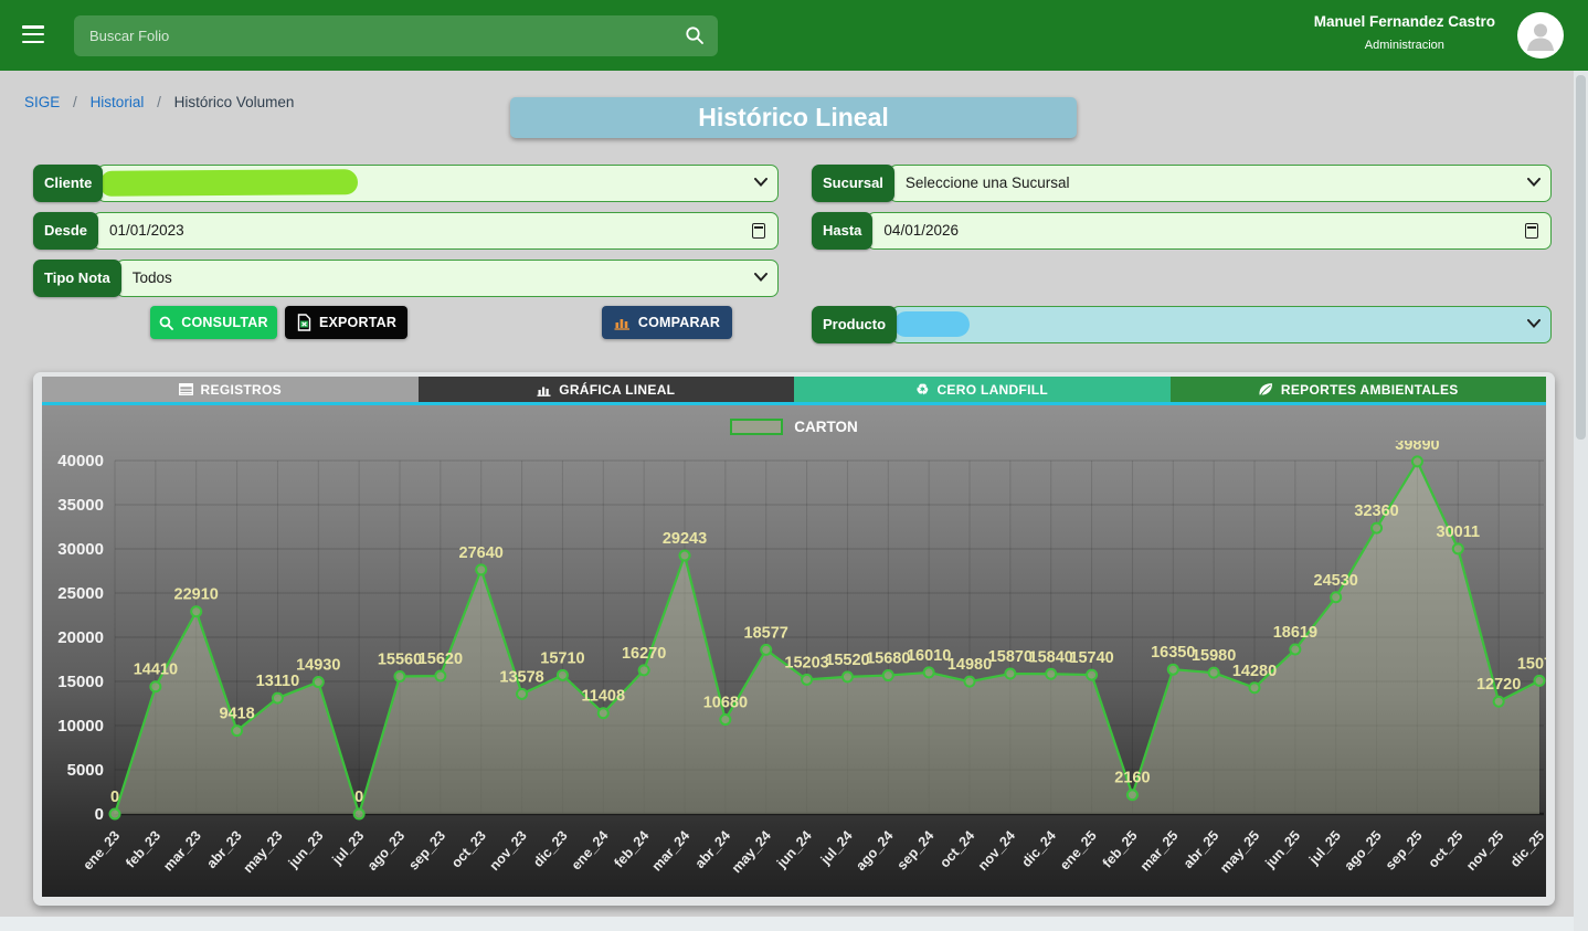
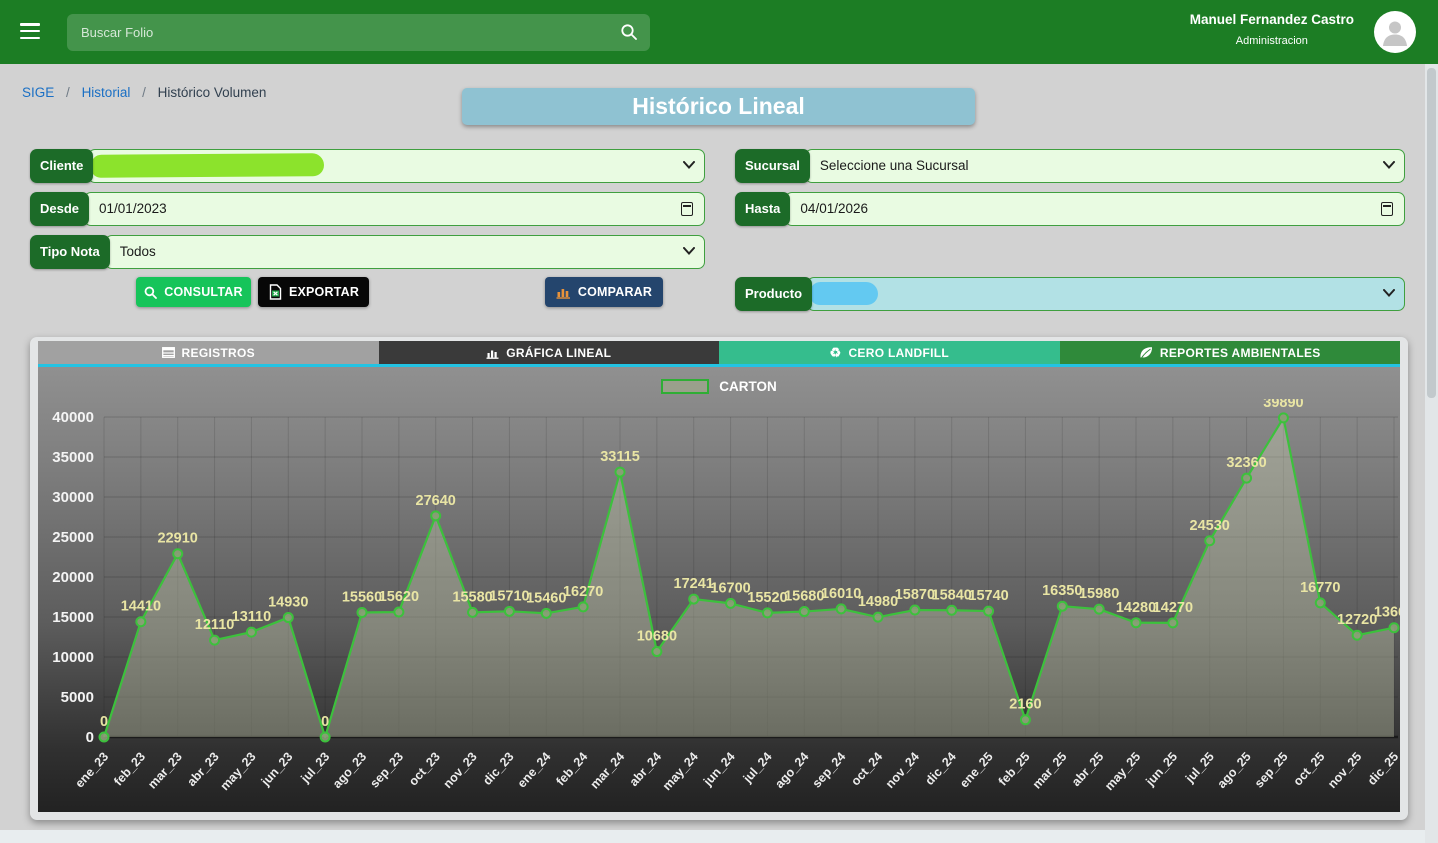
abr_23: 9418 -> 12110
nov_23: 13578 -> 15580
ene_24: 11408 -> 15460
mar_24: 29243 -> 33115
may_24: 18577 -> 17241
jun_24: 15203 -> 16700
jun_25: 18619 -> 14270
oct_25: 30011 -> 16770
dic_25: 15073 -> 13660
